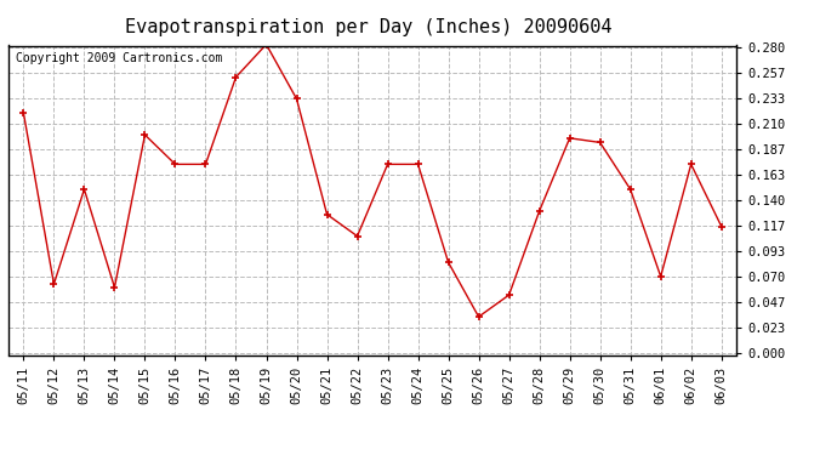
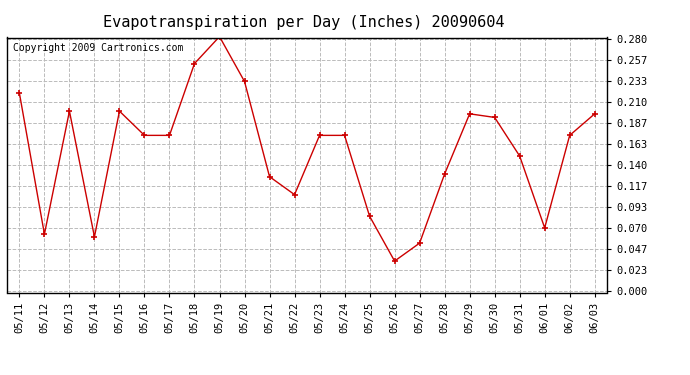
05/13: 0.150 -> 0.200
06/03: 0.116 -> 0.197
